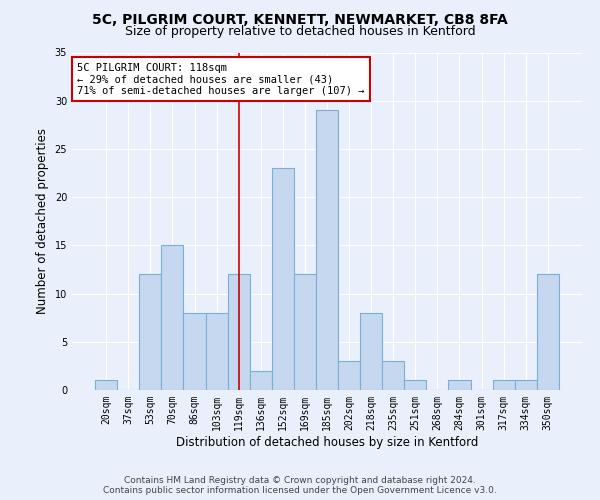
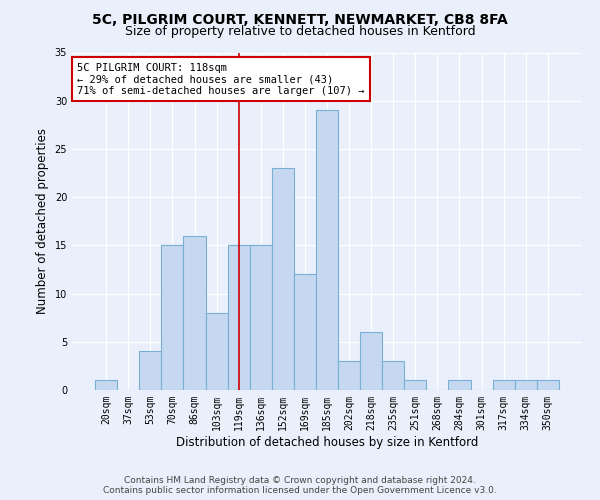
53sqm: 12 -> 4
86sqm: 8 -> 16
119sqm: 12 -> 15
136sqm: 2 -> 15
218sqm: 8 -> 6
350sqm: 12 -> 1
